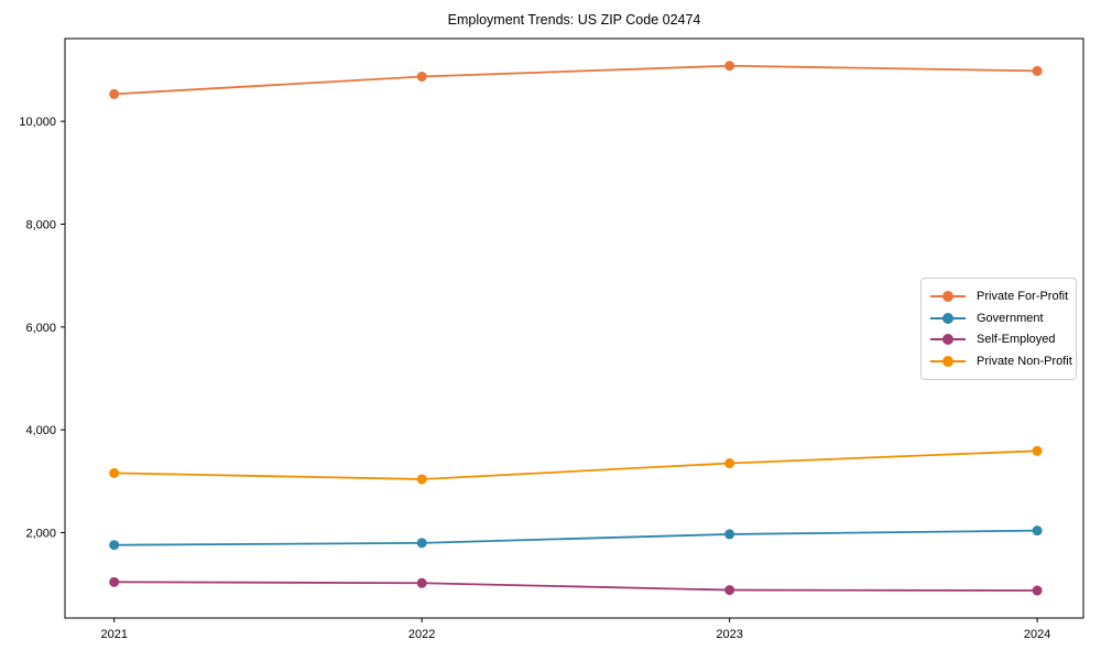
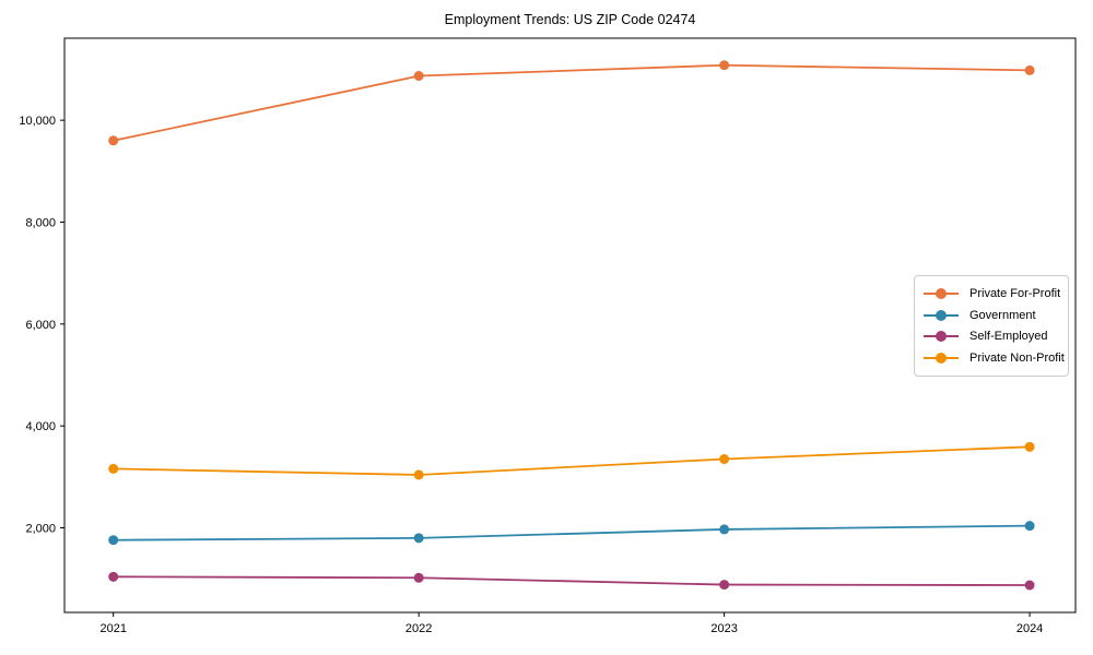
Private For-Profit/2021: 10500 -> 9600
